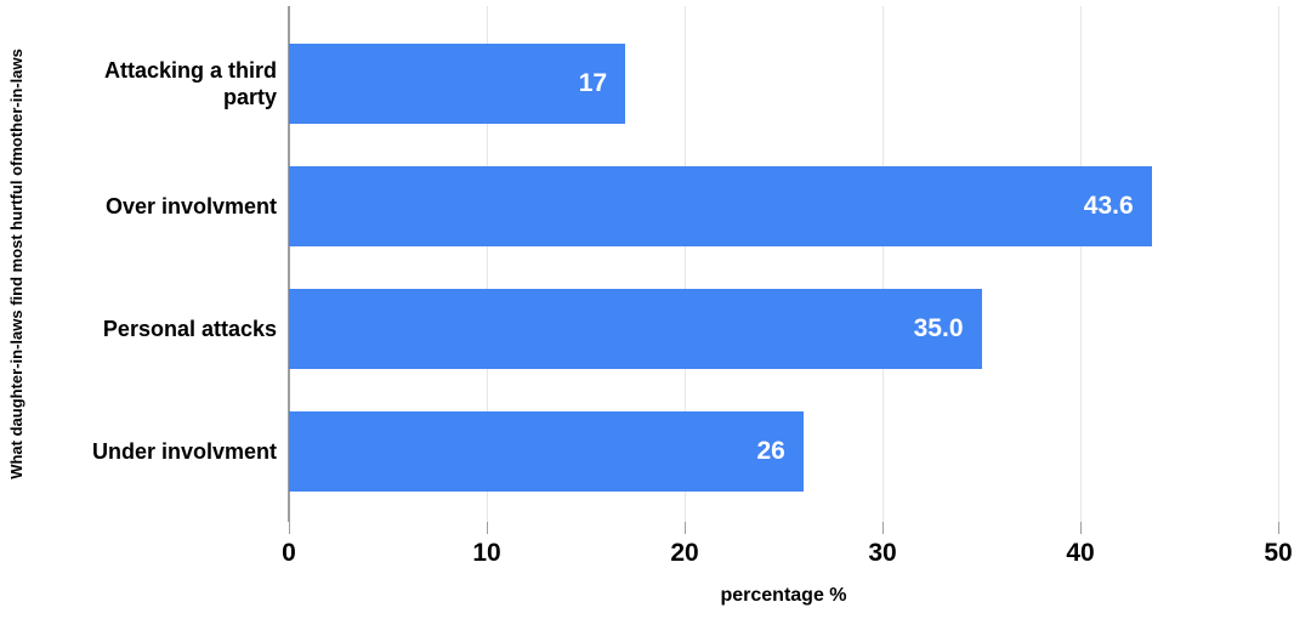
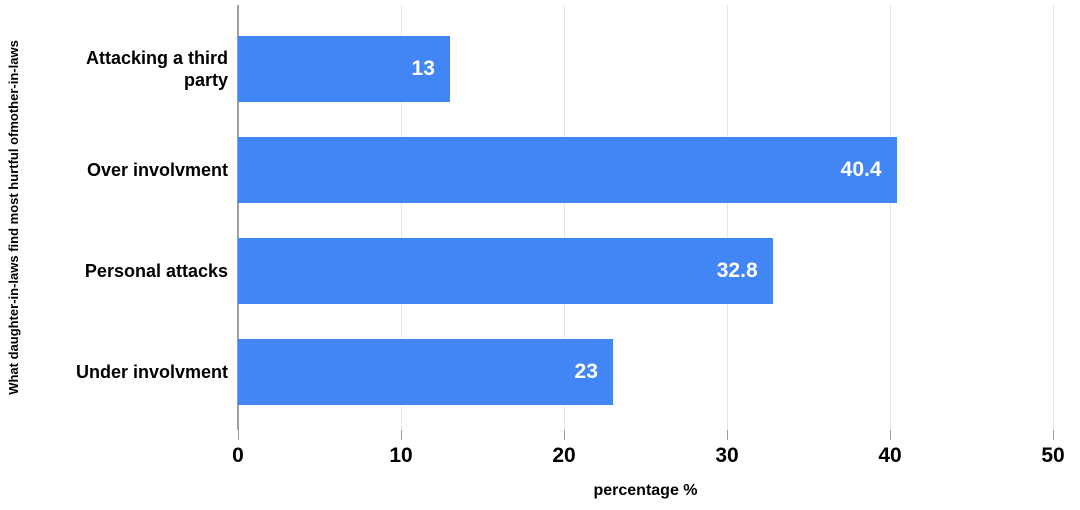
Attacking a third party: 17 -> 13
Over involvment: 43.6 -> 40.4
Personal attacks: 35.0 -> 32.8
Under involvment: 26 -> 23
